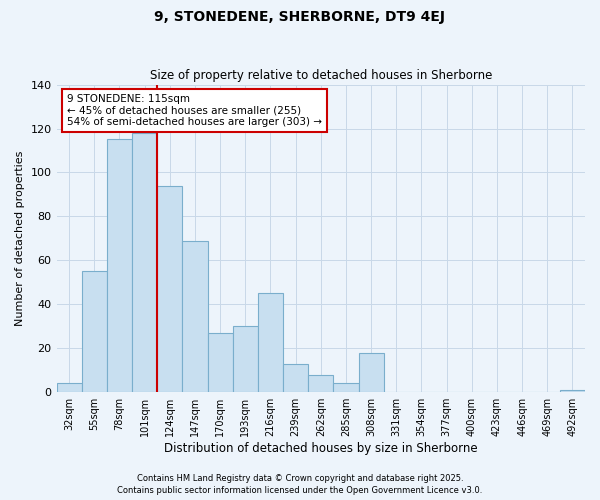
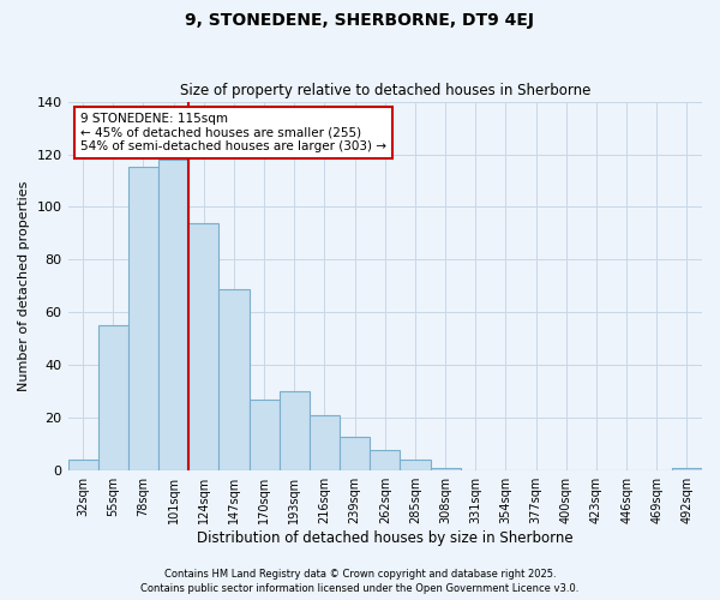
216sqm: 45 -> 21
308sqm: 18 -> 1
